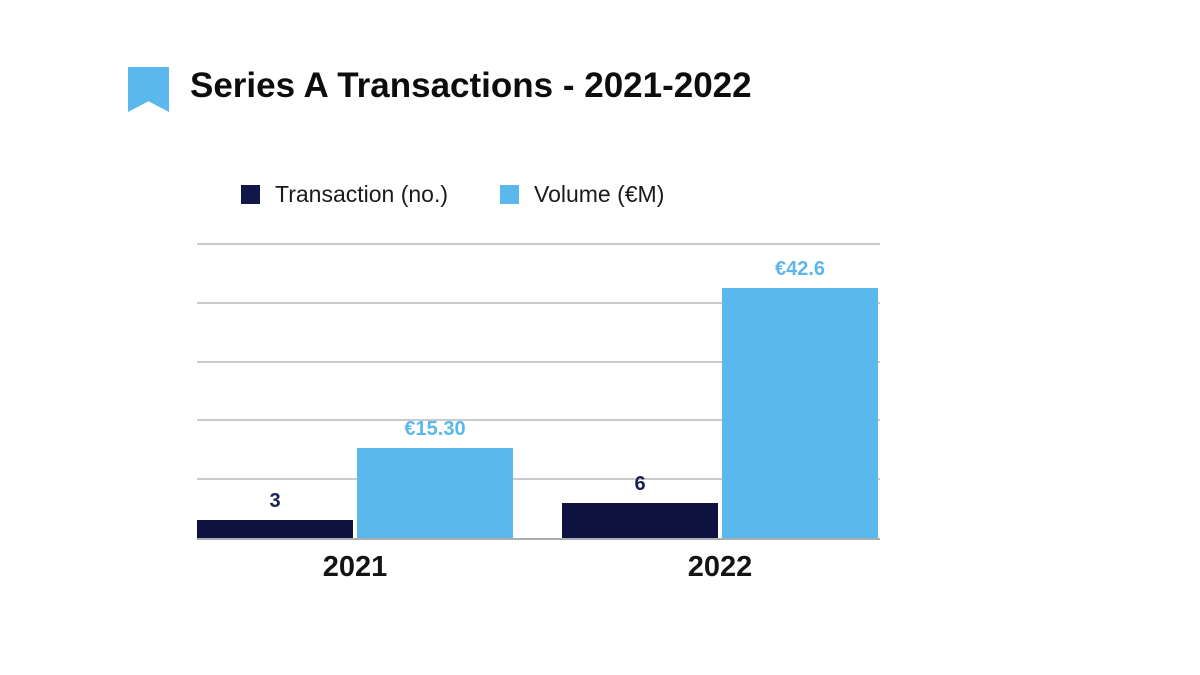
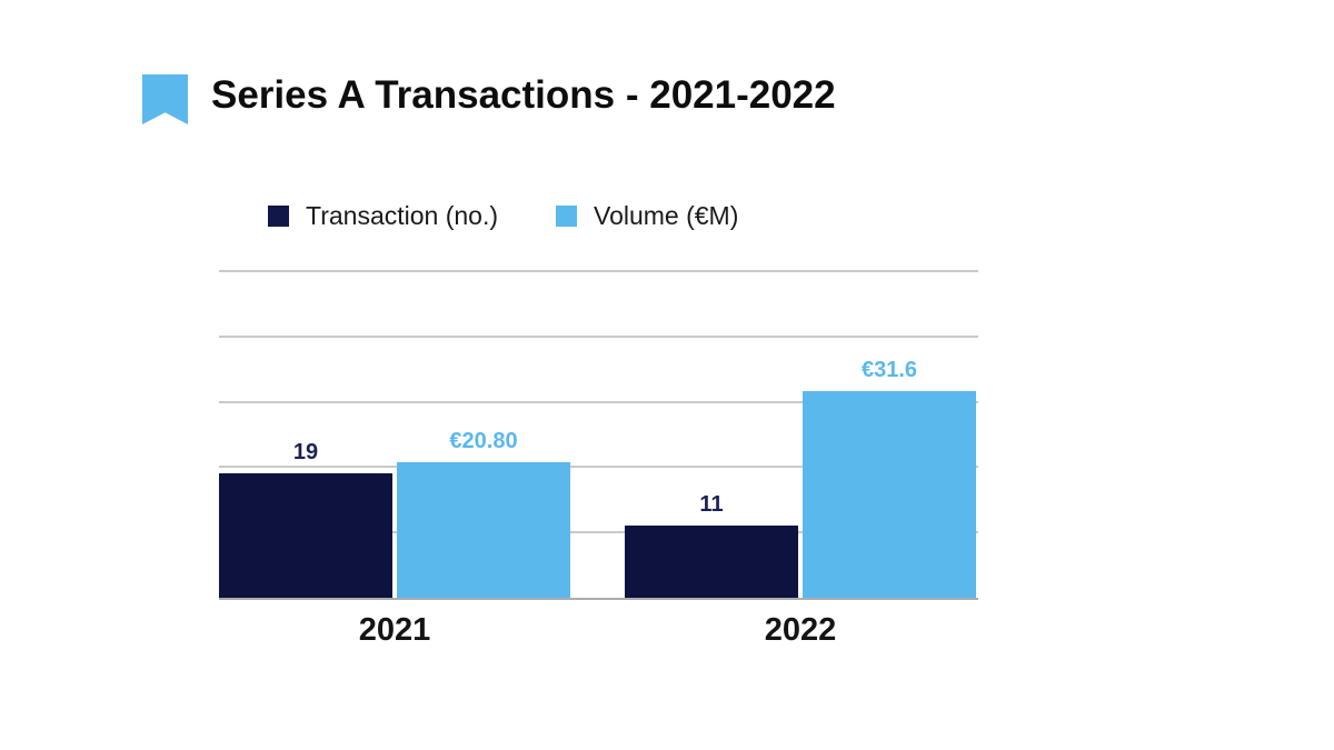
Transaction (no.)/2021: 3 -> 19
Volume (€M)/2021: €15.30 -> €20.80
Transaction (no.)/2022: 6 -> 11
Volume (€M)/2022: €42.6 -> €31.6
